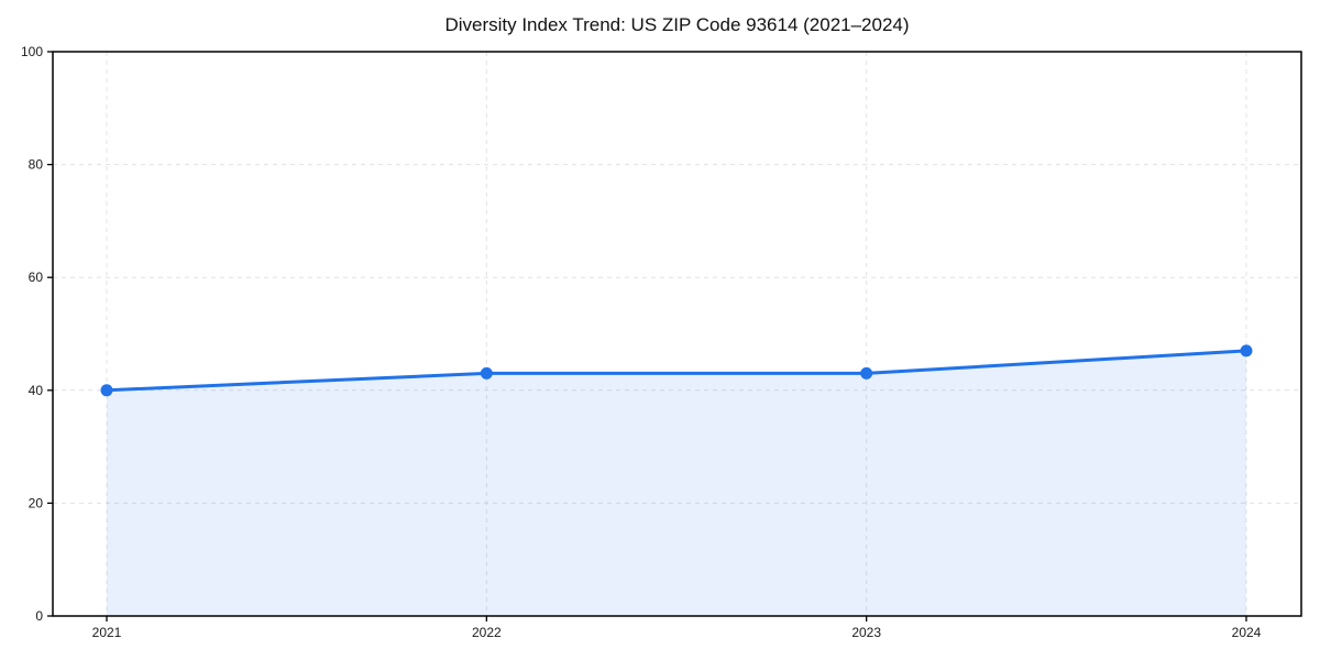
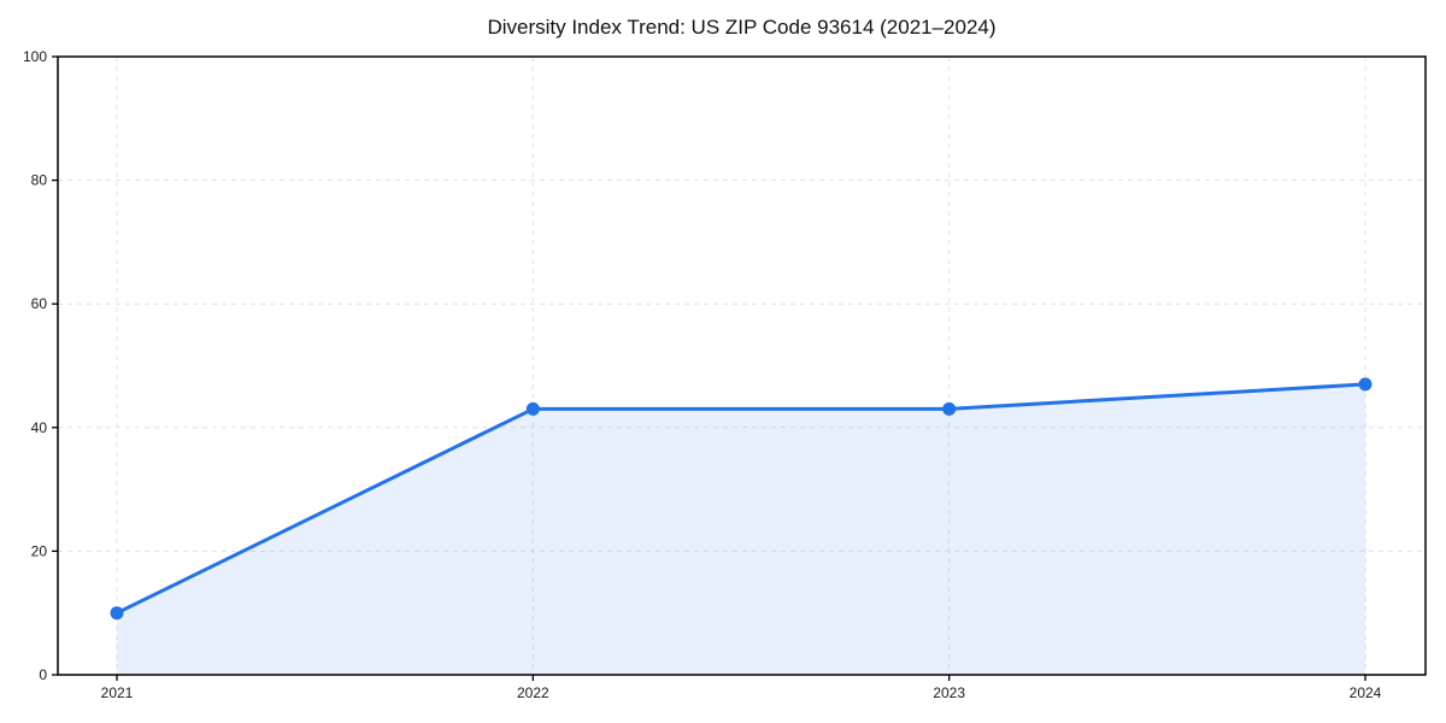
2021: 40 -> 10
